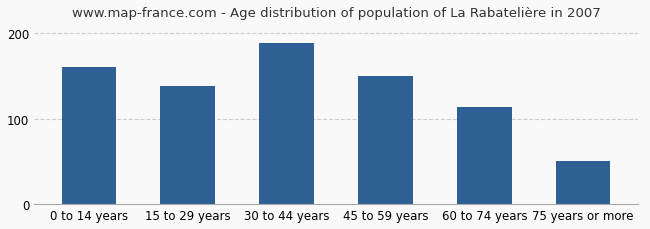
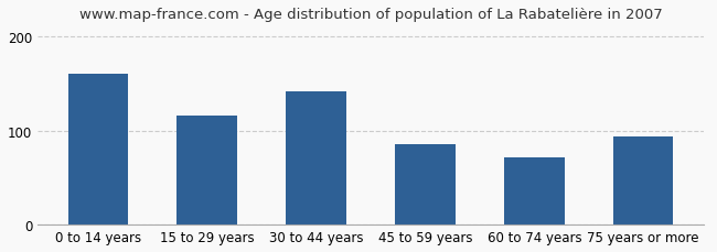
15 to 29 years: 138 -> 116
30 to 44 years: 188 -> 142
45 to 59 years: 150 -> 86
60 to 74 years: 113 -> 72
75 years or more: 50 -> 94
